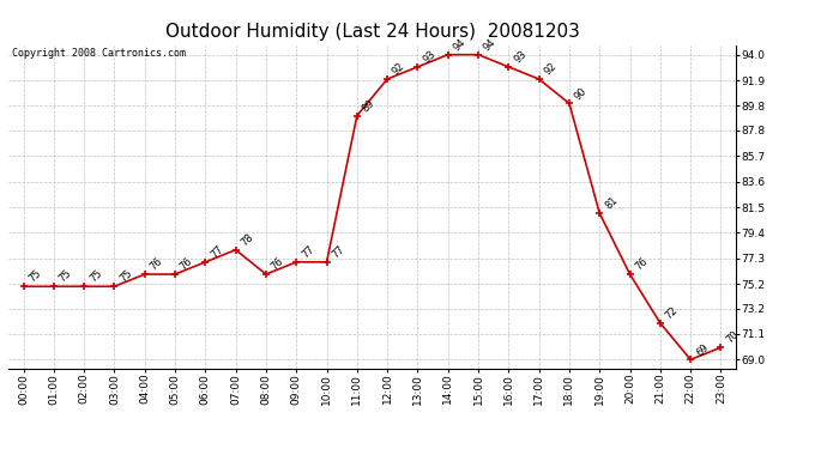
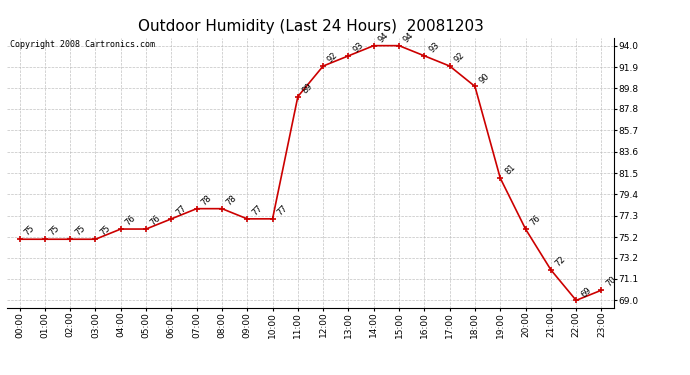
08:00: 76 -> 78
